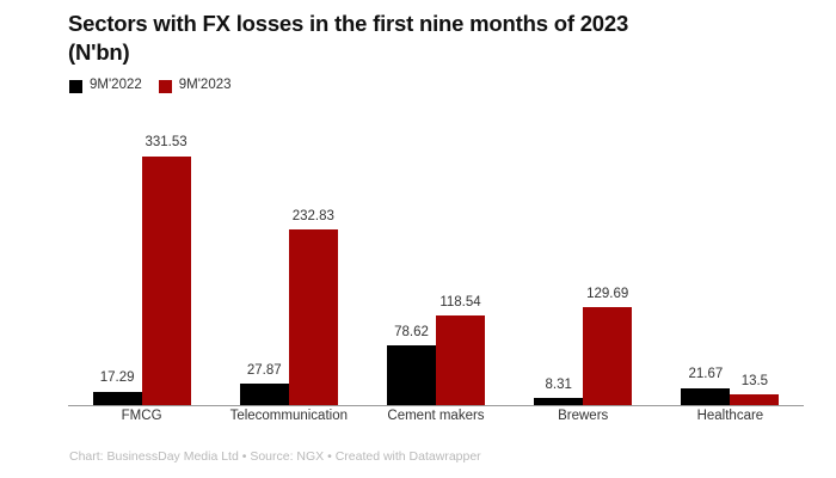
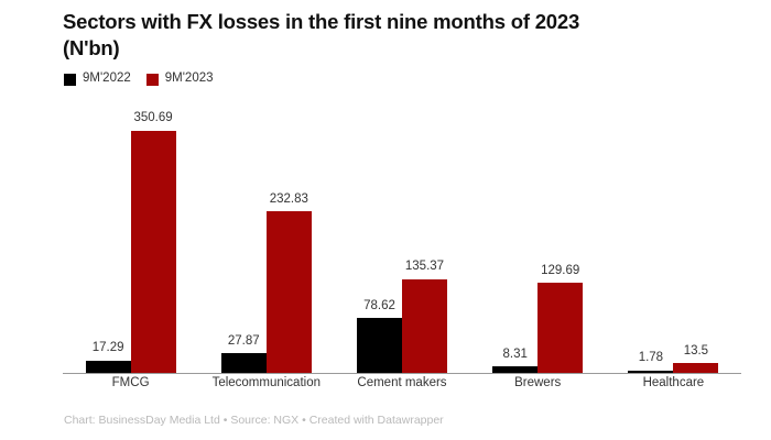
9M'2023/FMCG: 331.53 -> 350.69
9M'2023/Cement makers: 118.54 -> 135.37
9M'2022/Healthcare: 21.67 -> 1.78
